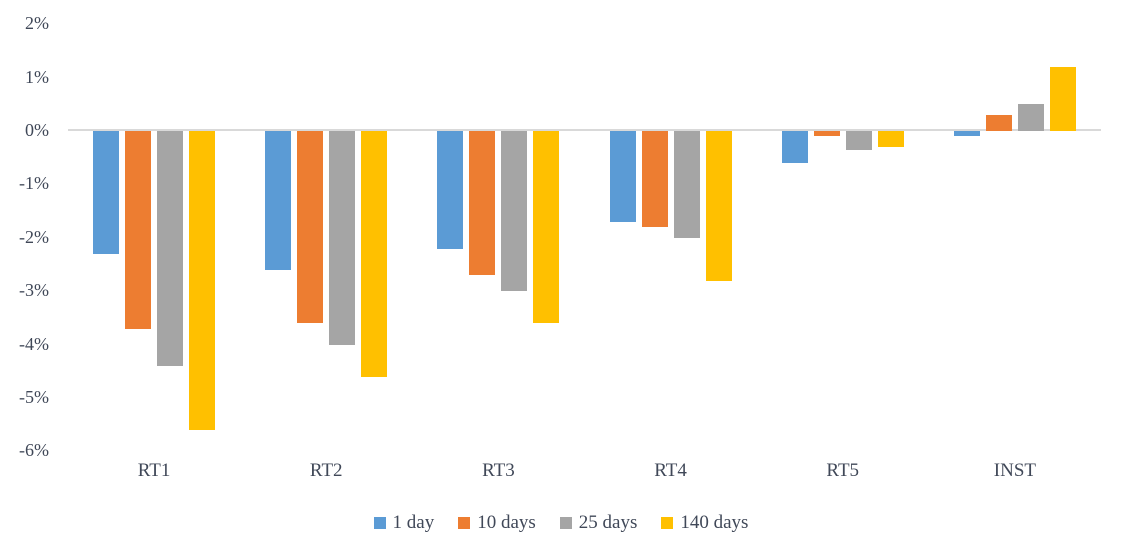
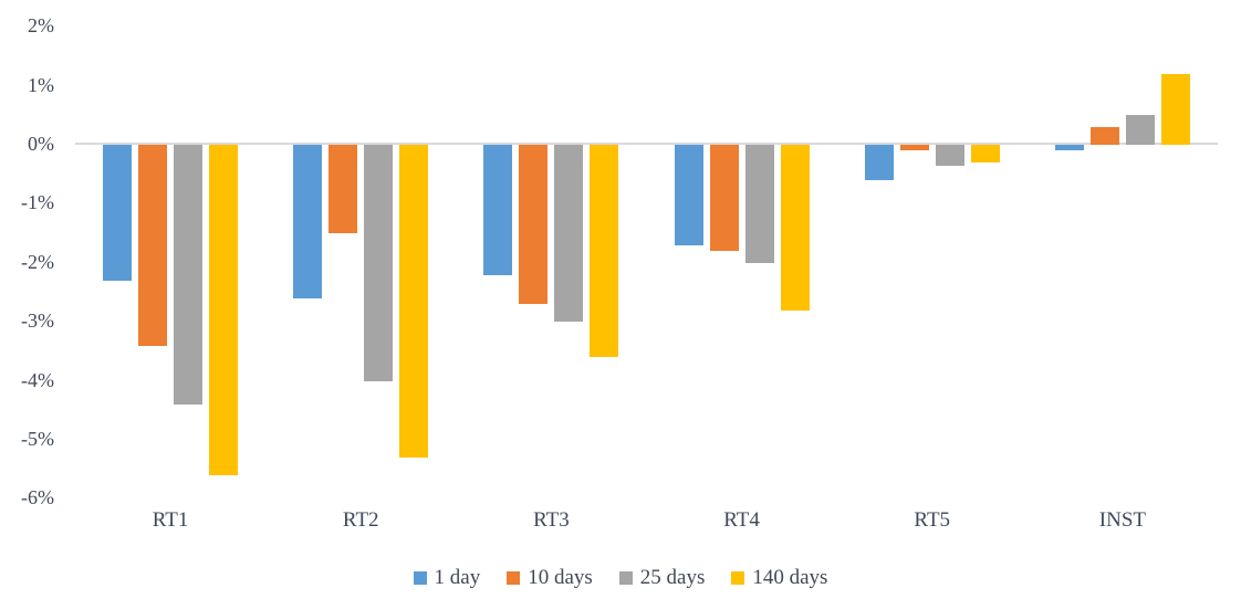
10 days/RT1: -3.7% -> -3.4%
10 days/RT2: -3.6% -> -1.5%
140 days/RT2: -4.6% -> -5.3%
